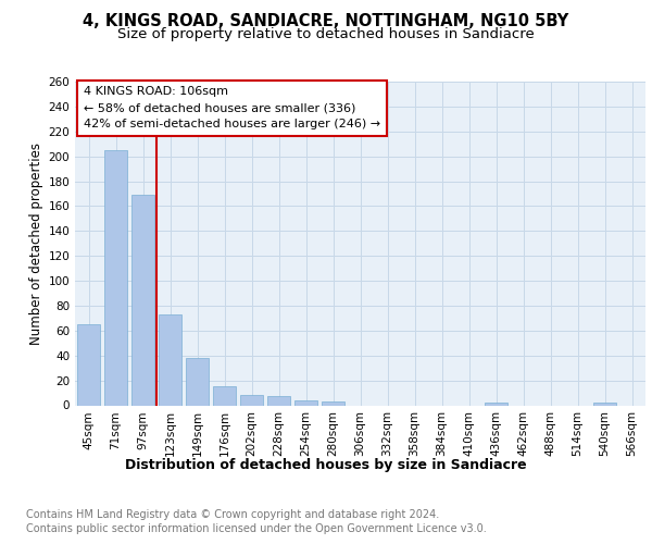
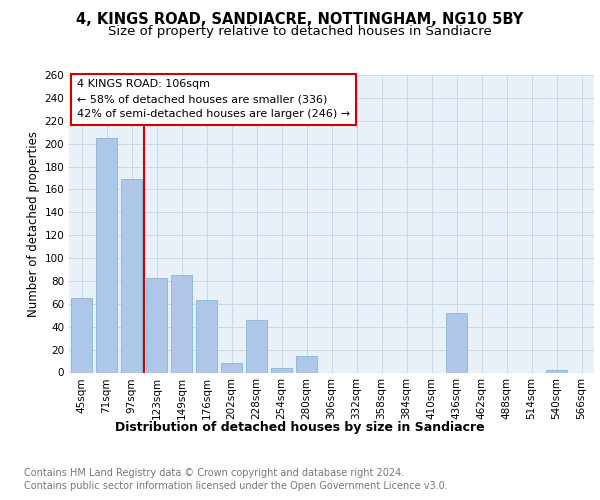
123sqm: 73 -> 83
149sqm: 38 -> 85
176sqm: 15 -> 63
228sqm: 7 -> 46
280sqm: 3 -> 14
436sqm: 2 -> 52
